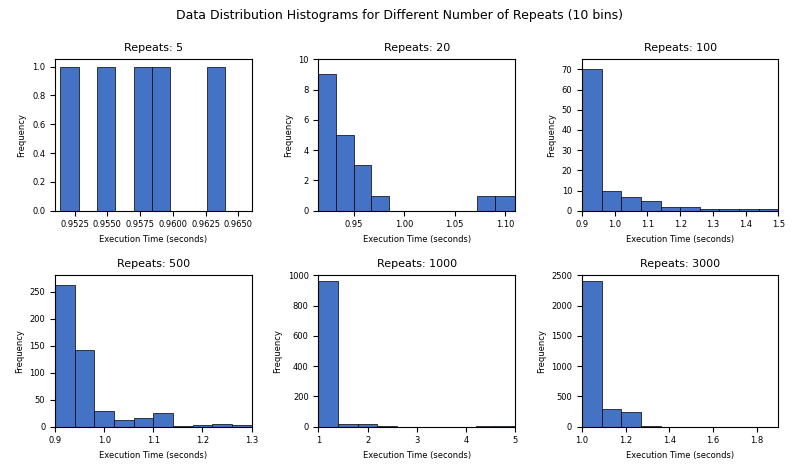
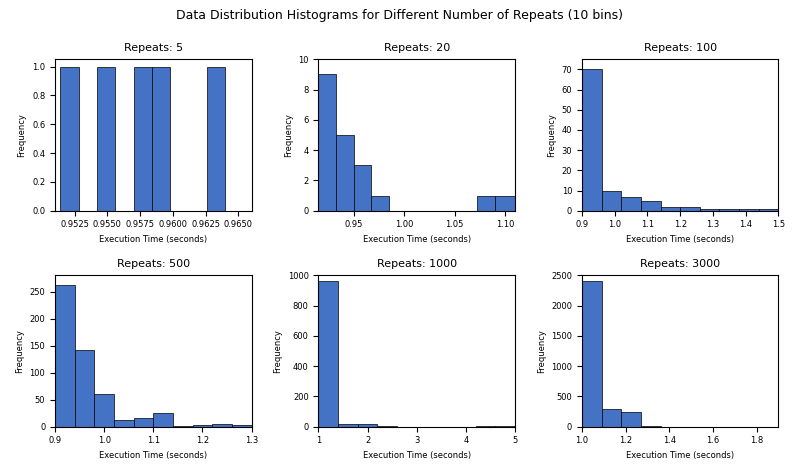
Repeats: 500/1.0: 30 -> 60
